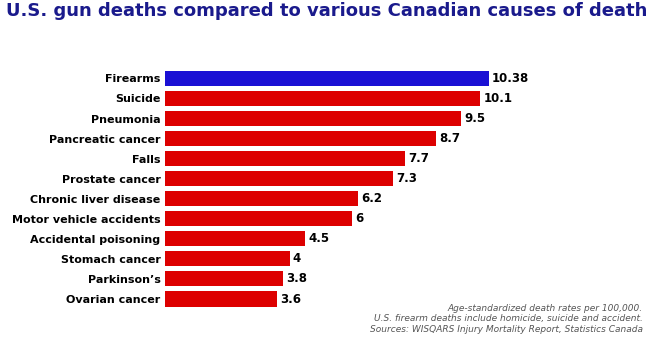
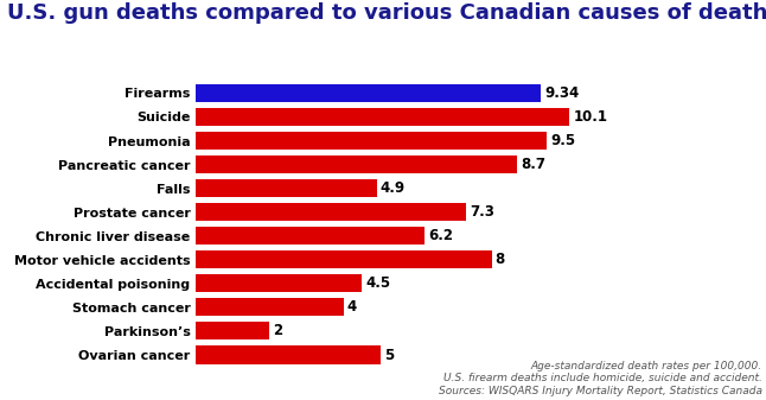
Firearms: 10.38 -> 9.34
Falls: 7.7 -> 4.9
Motor vehicle accidents: 6 -> 8
Parkinson’s: 3.8 -> 2
Ovarian cancer: 3.6 -> 5
